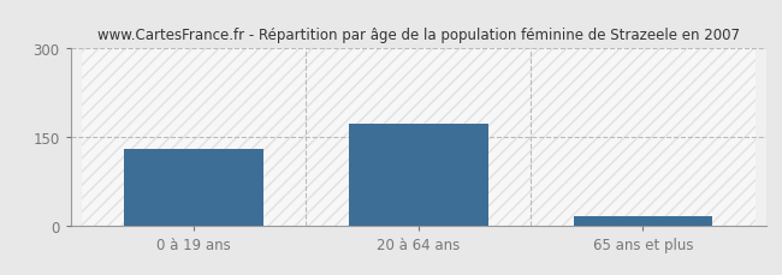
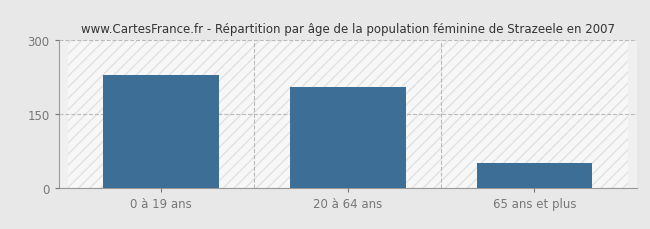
0 à 19 ans: 130 -> 230
20 à 64 ans: 172 -> 205
65 ans et plus: 15 -> 50
